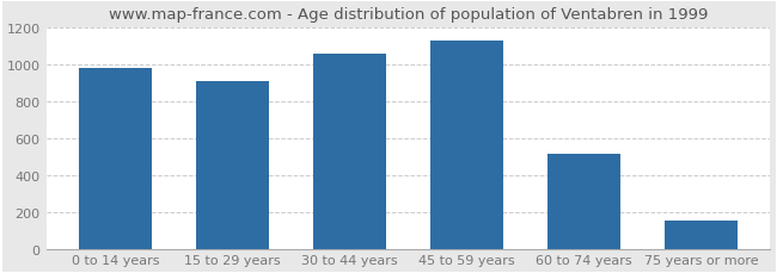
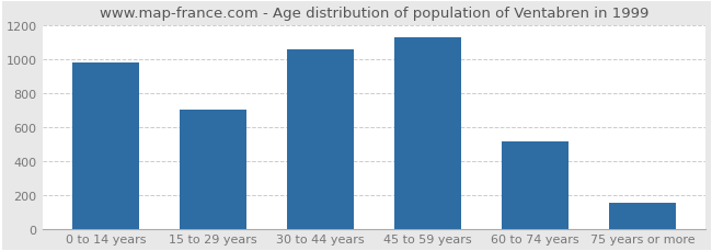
15 to 29 years: 910 -> 700
